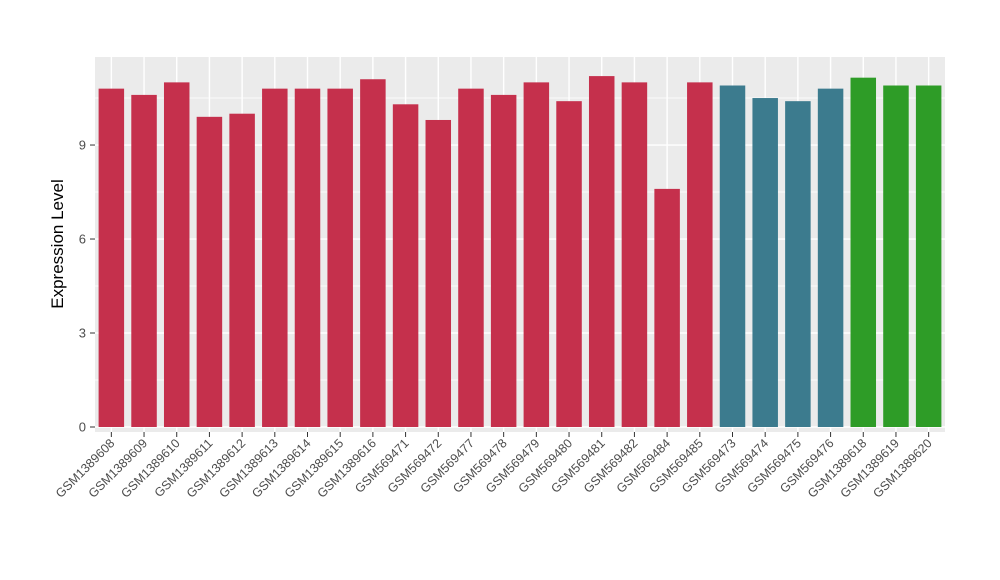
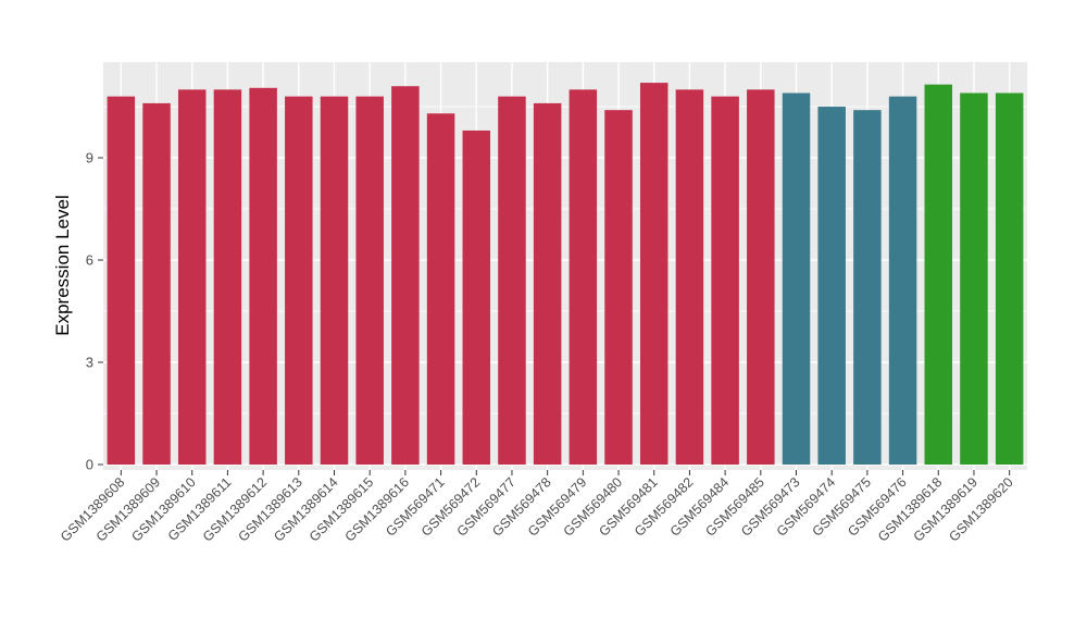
GSM1389611: 9.9 -> 11.0
GSM1389612: 10.0 -> 11.1
GSM569484: 7.6 -> 10.8
